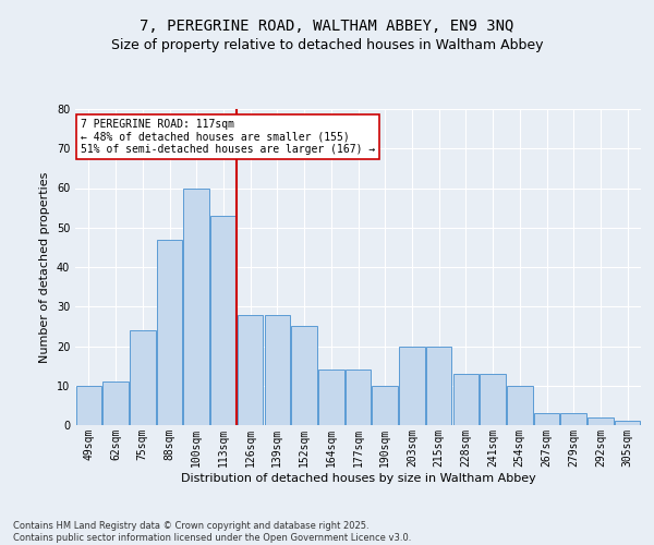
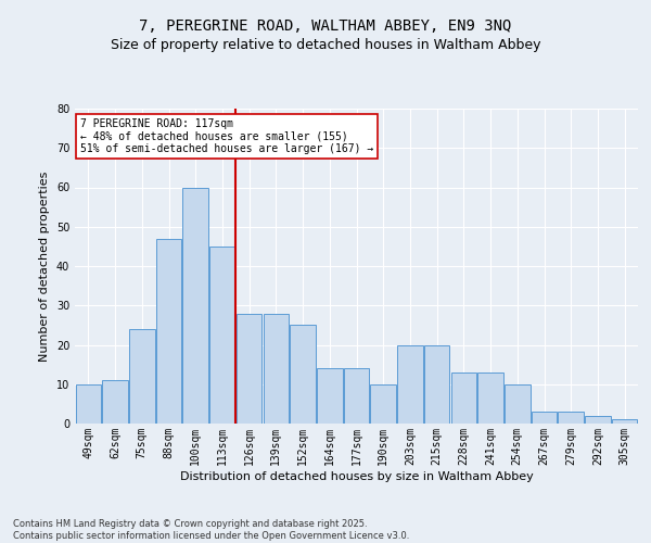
113sqm: 53 -> 45
